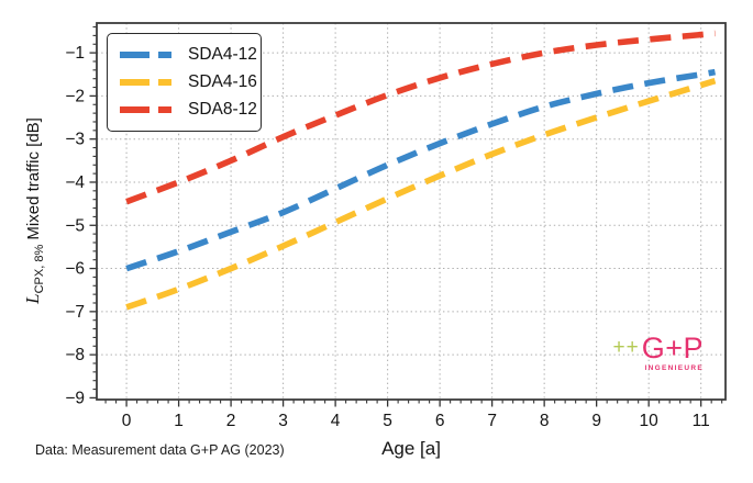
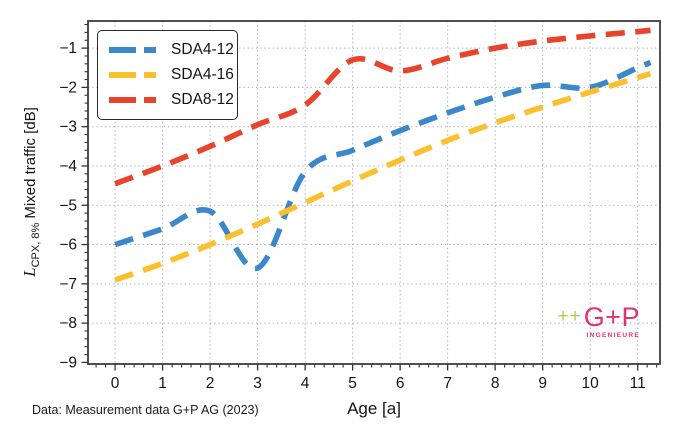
SDA4-12/3: -4.7 -> -6.6
SDA8-12/5: -2.0 -> -1.3
SDA4-12/10: -1.7 -> -2.0
